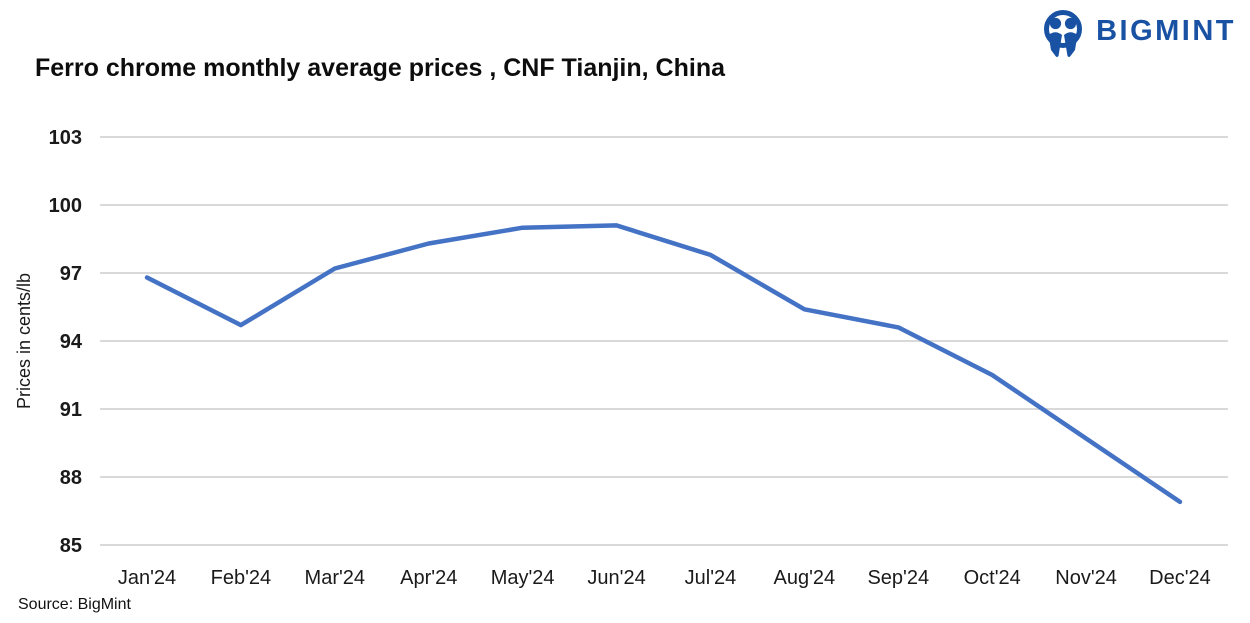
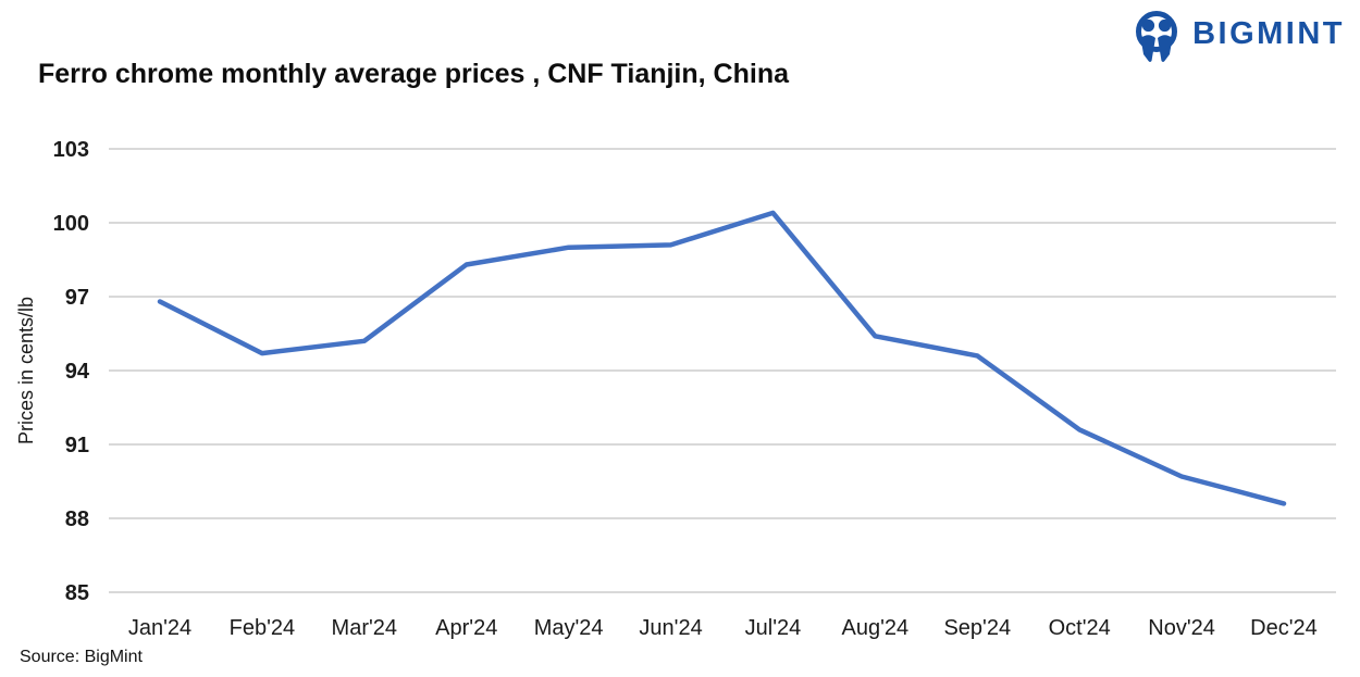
Mar'24: 97.2 -> 95.2
Jul'24: 97.8 -> 100.4
Oct'24: 92.5 -> 91.6
Dec'24: 86.9 -> 88.6
